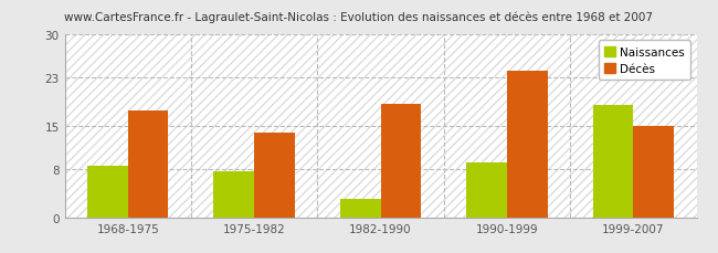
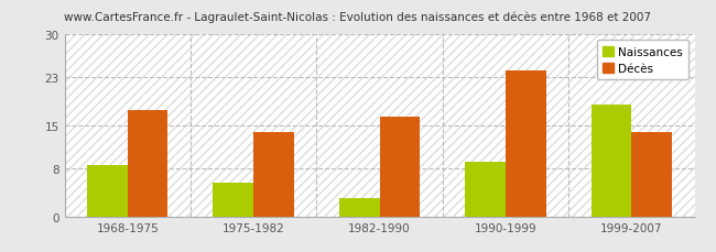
Naissances/1975-1982: 7.6 -> 5.5
Décès/1982-1990: 18.6 -> 16.5
Décès/1999-2007: 15.0 -> 14.0
